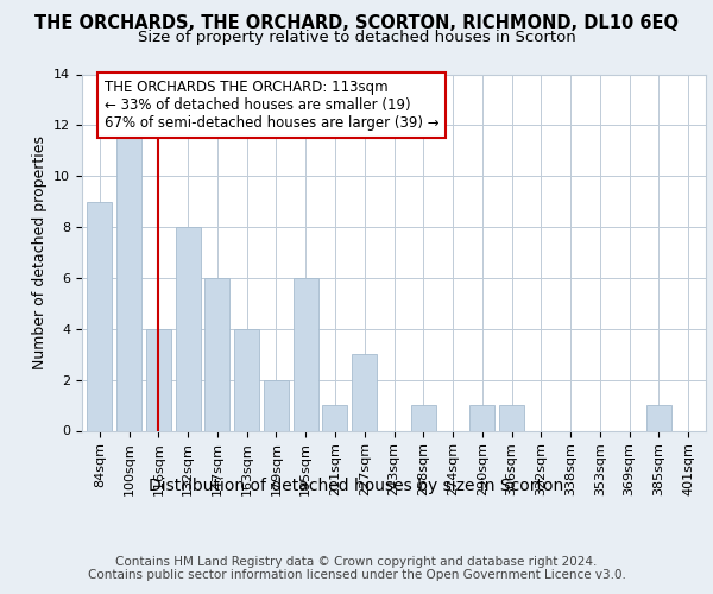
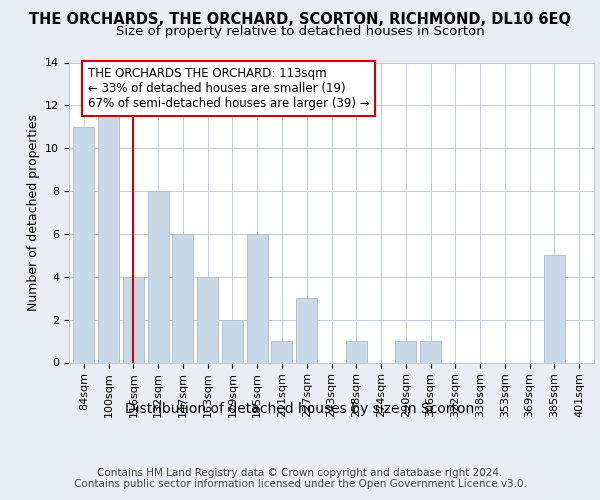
84sqm: 9 -> 11
385sqm: 1 -> 5
